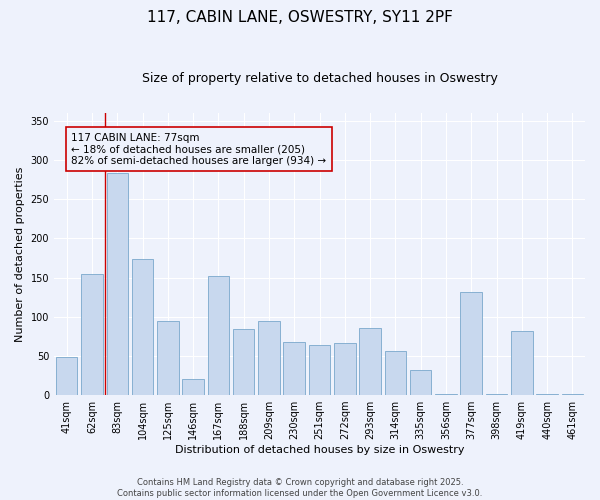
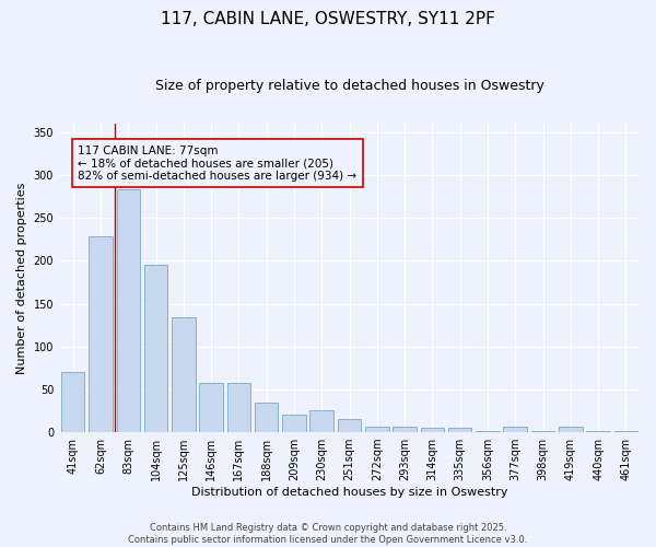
41sqm: 48 -> 70
62sqm: 154 -> 228
104sqm: 174 -> 196
125sqm: 94 -> 134
146sqm: 20 -> 57
167sqm: 152 -> 57
188sqm: 84 -> 35
209sqm: 94 -> 21
230sqm: 68 -> 26
251sqm: 64 -> 15
272sqm: 66 -> 7
293sqm: 86 -> 6
314sqm: 56 -> 5
335sqm: 32 -> 5
377sqm: 132 -> 6
419sqm: 82 -> 7
